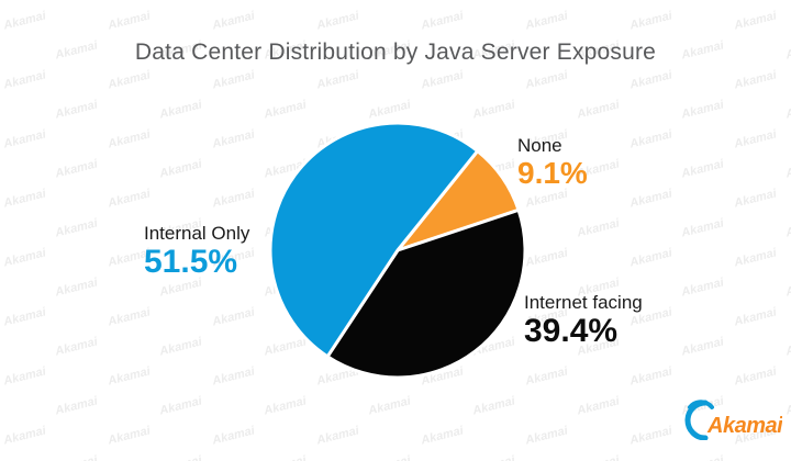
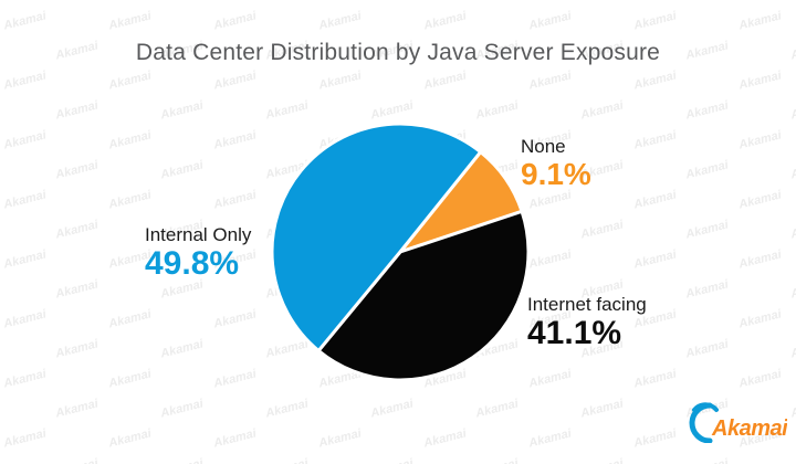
Internet facing: 39.4% -> 41.1%
Internal Only: 51.5% -> 49.8%
